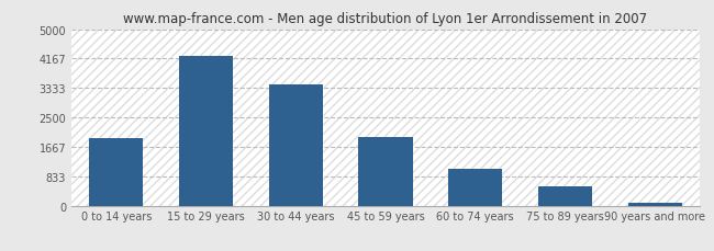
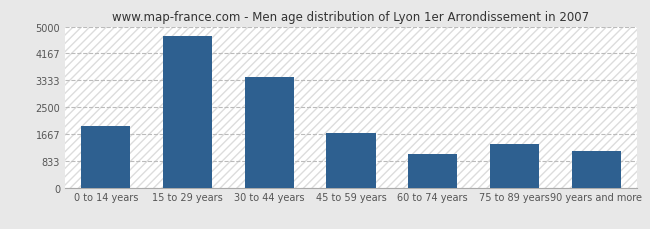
15 to 29 years: 4230 -> 4700
45 to 59 years: 1950 -> 1700
75 to 89 years: 550 -> 1350
90 years and more: 80 -> 1150
